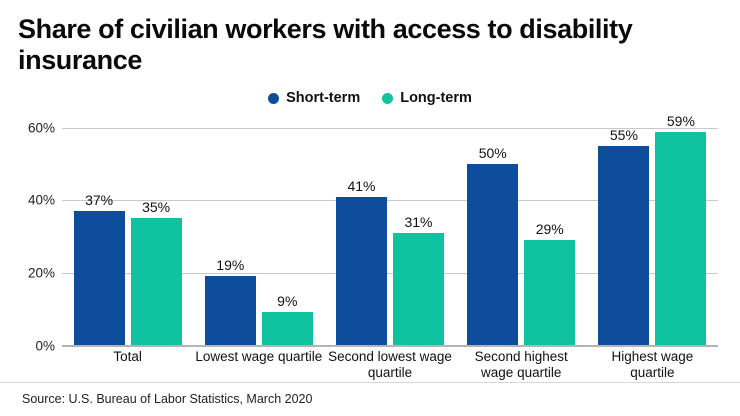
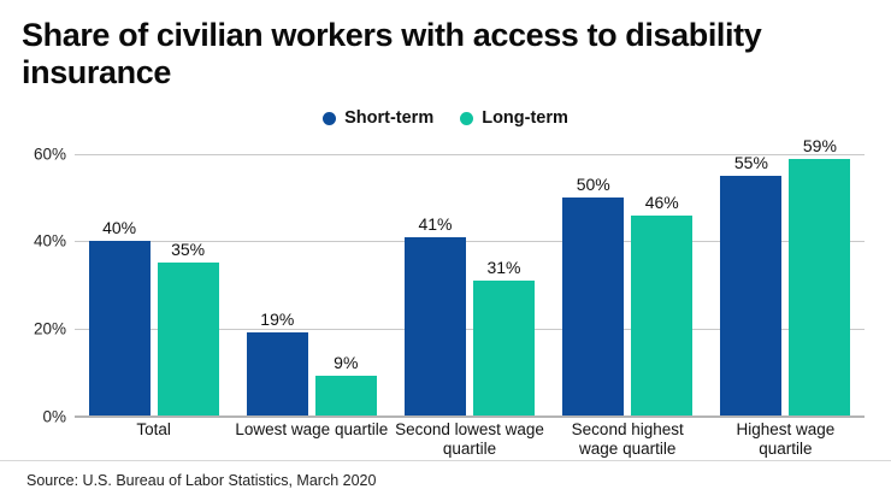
Short-term/Total: 37% -> 40%
Long-term/Second highest wage quartile: 29% -> 46%
